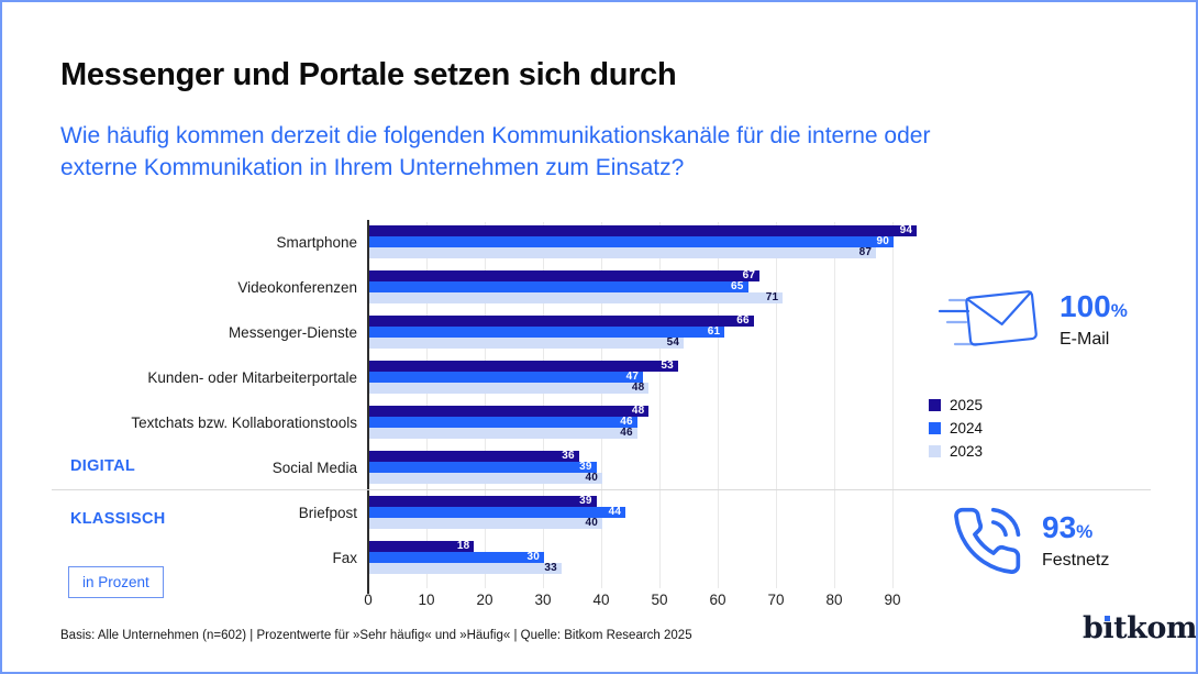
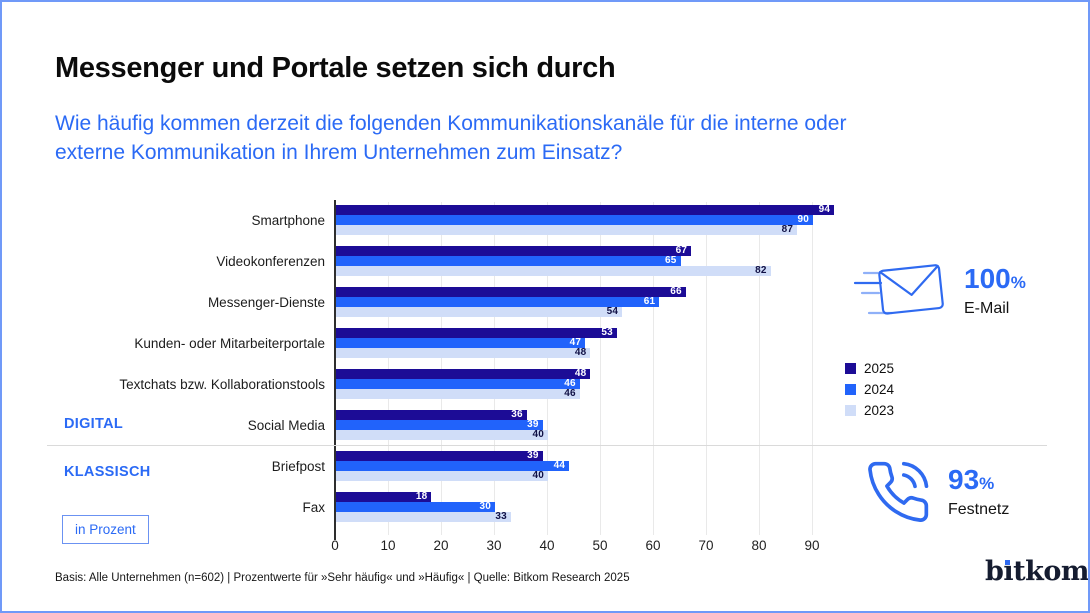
2023/Videokonferenzen: 71 -> 82
